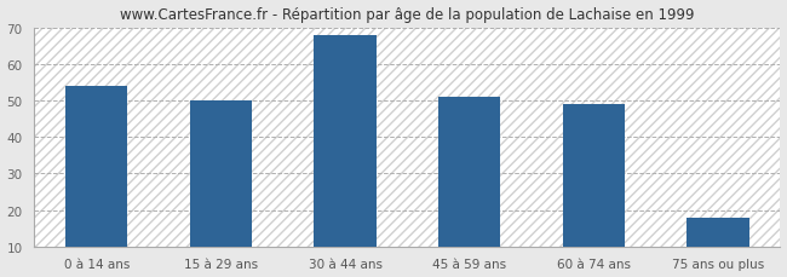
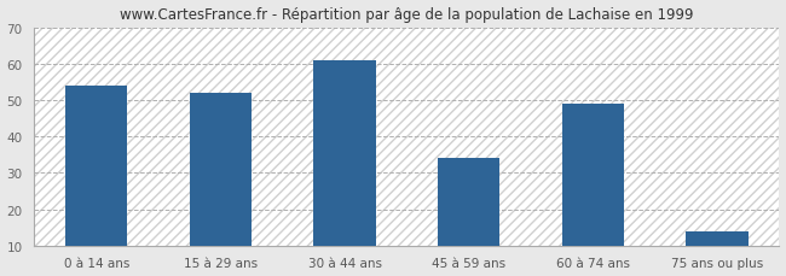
15 à 29 ans: 50 -> 52
30 à 44 ans: 68 -> 61
45 à 59 ans: 51 -> 34
75 ans ou plus: 18 -> 14
